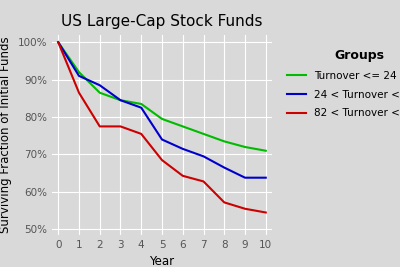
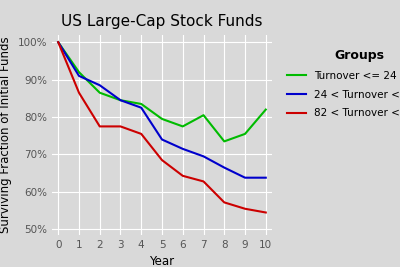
Turnover <= 24/7: 75.5% -> 80.5%
Turnover <= 24/9: 72.0% -> 75.5%
Turnover <= 24/10: 71.0% -> 82.0%
